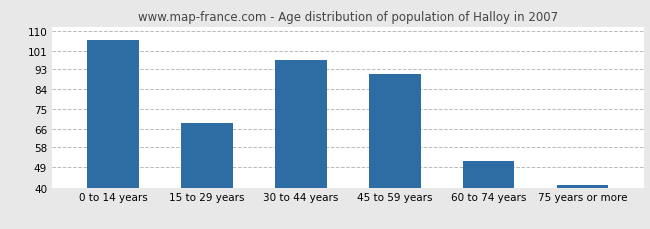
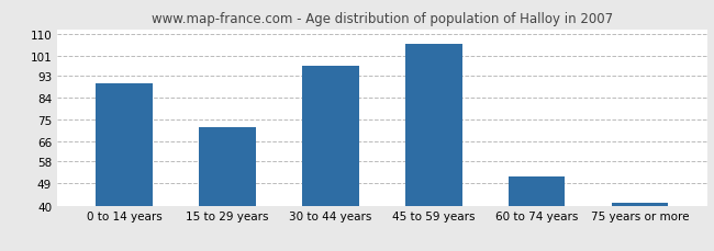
0 to 14 years: 106 -> 90
15 to 29 years: 69 -> 72
45 to 59 years: 91 -> 106
